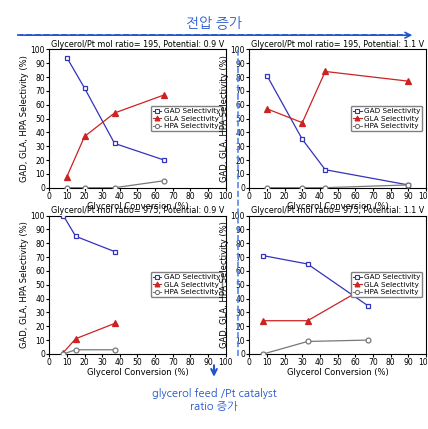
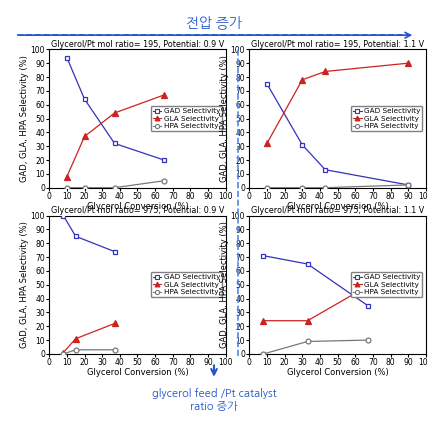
Glycerol/Pt mol ratio= 195, Potential: 0.9 V/GAD Selectivity/20: 72 -> 64
Glycerol/Pt mol ratio= 195, Potential: 1.1 V/GAD Selectivity/10: 81 -> 75
Glycerol/Pt mol ratio= 195, Potential: 1.1 V/GLA Selectivity/10: 57 -> 32
Glycerol/Pt mol ratio= 195, Potential: 1.1 V/GAD Selectivity/30: 35 -> 31
Glycerol/Pt mol ratio= 195, Potential: 1.1 V/GLA Selectivity/30: 47 -> 78
Glycerol/Pt mol ratio= 195, Potential: 1.1 V/GLA Selectivity/90: 77 -> 90
